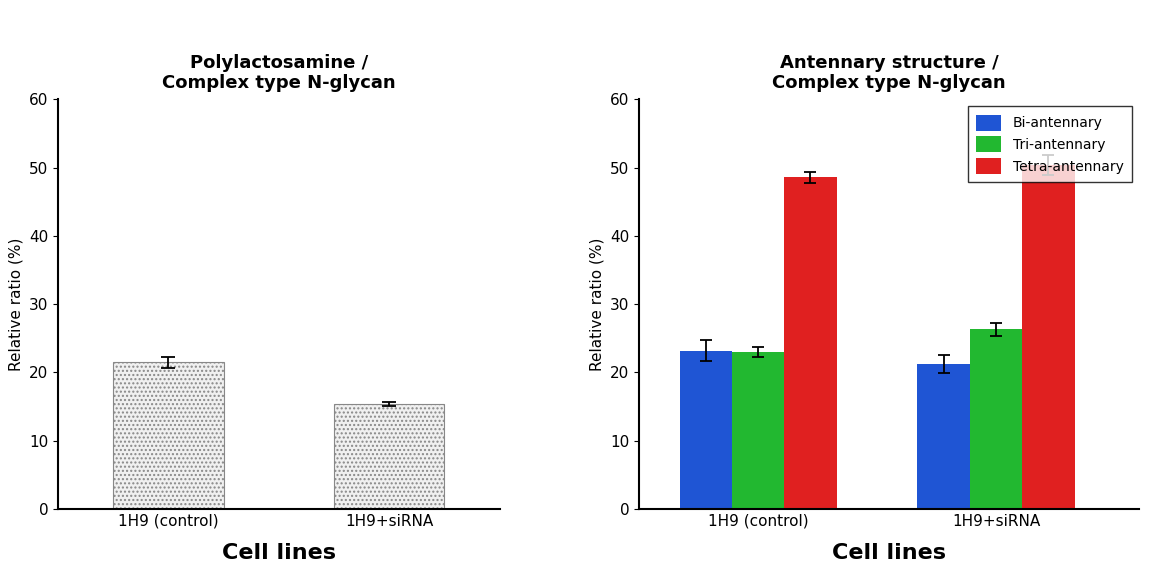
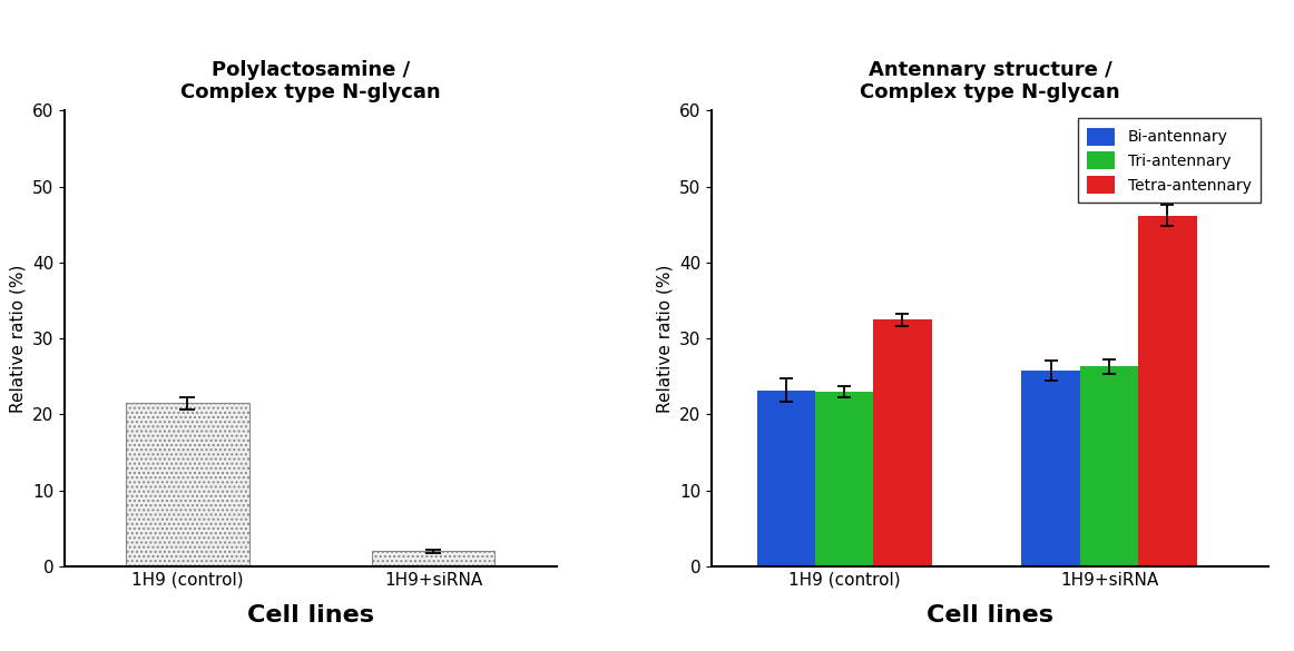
Polylactosamine / Complex type N-glycan/1H9+siRNA: 15.4 -> 2.0
Antennary structure / Complex type N-glycan/Tetra-antennary/1H9 (control): 48.6 -> 32.5
Antennary structure / Complex type N-glycan/Bi-antennary/1H9+siRNA: 21.2 -> 25.8
Antennary structure / Complex type N-glycan/Tetra-antennary/1H9+siRNA: 50.4 -> 46.2
